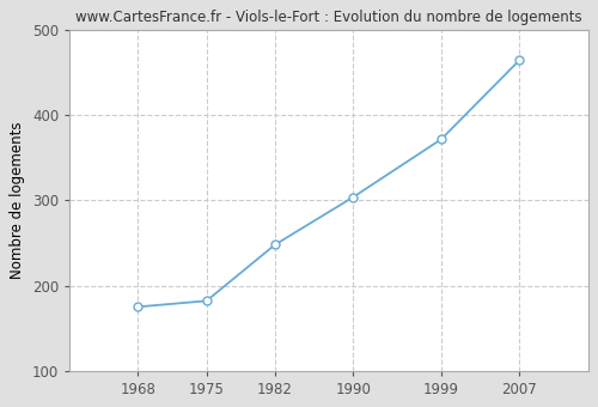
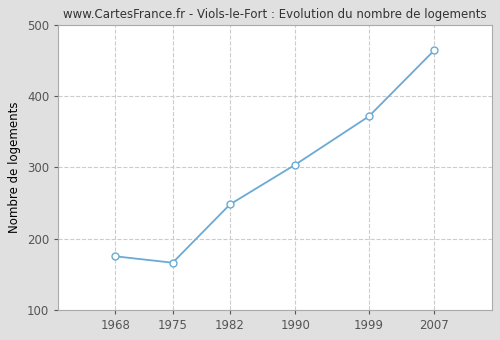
1975: 182 -> 166
